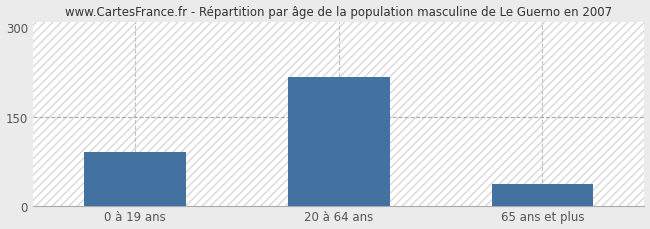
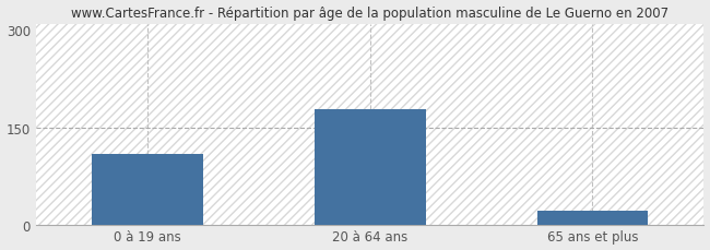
0 à 19 ans: 90 -> 108
20 à 64 ans: 216 -> 178
65 ans et plus: 36 -> 22
